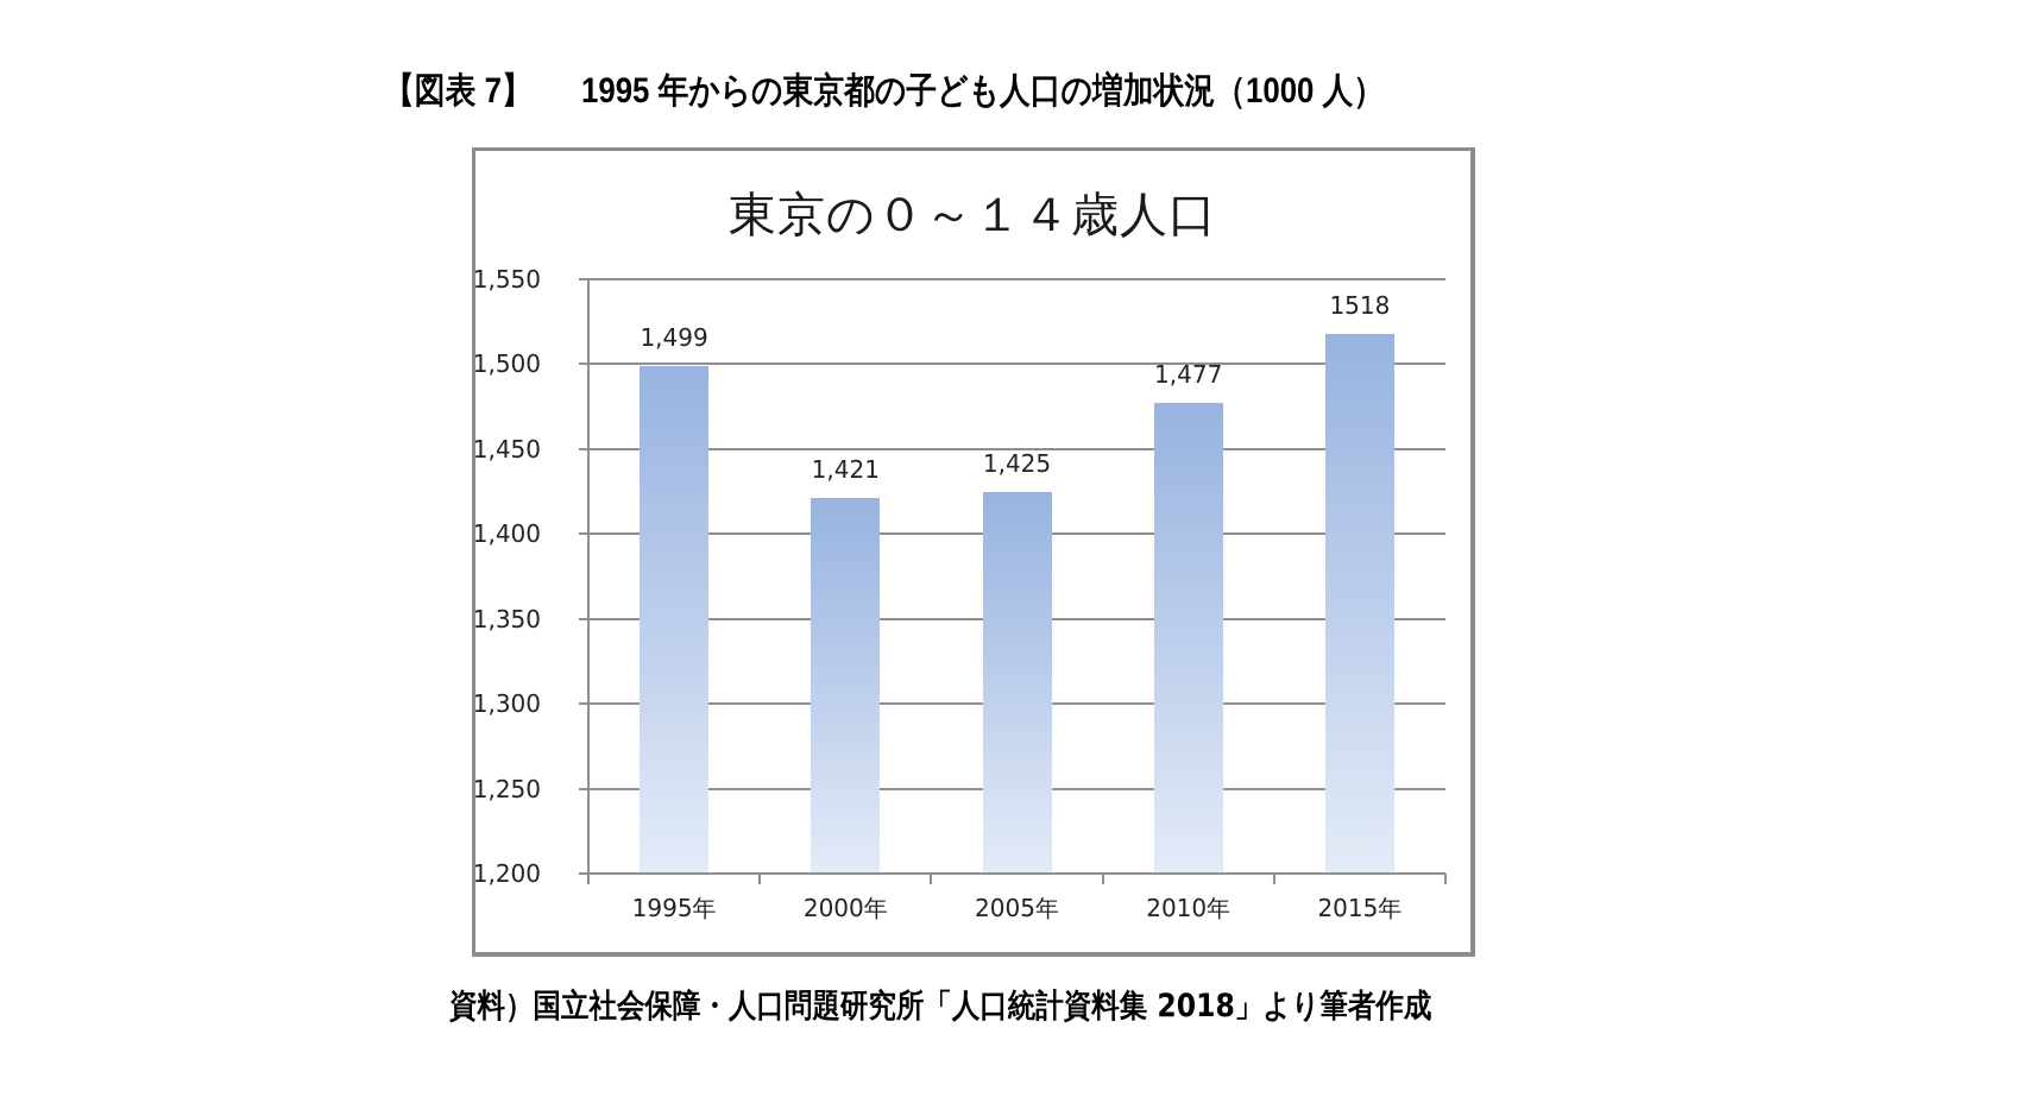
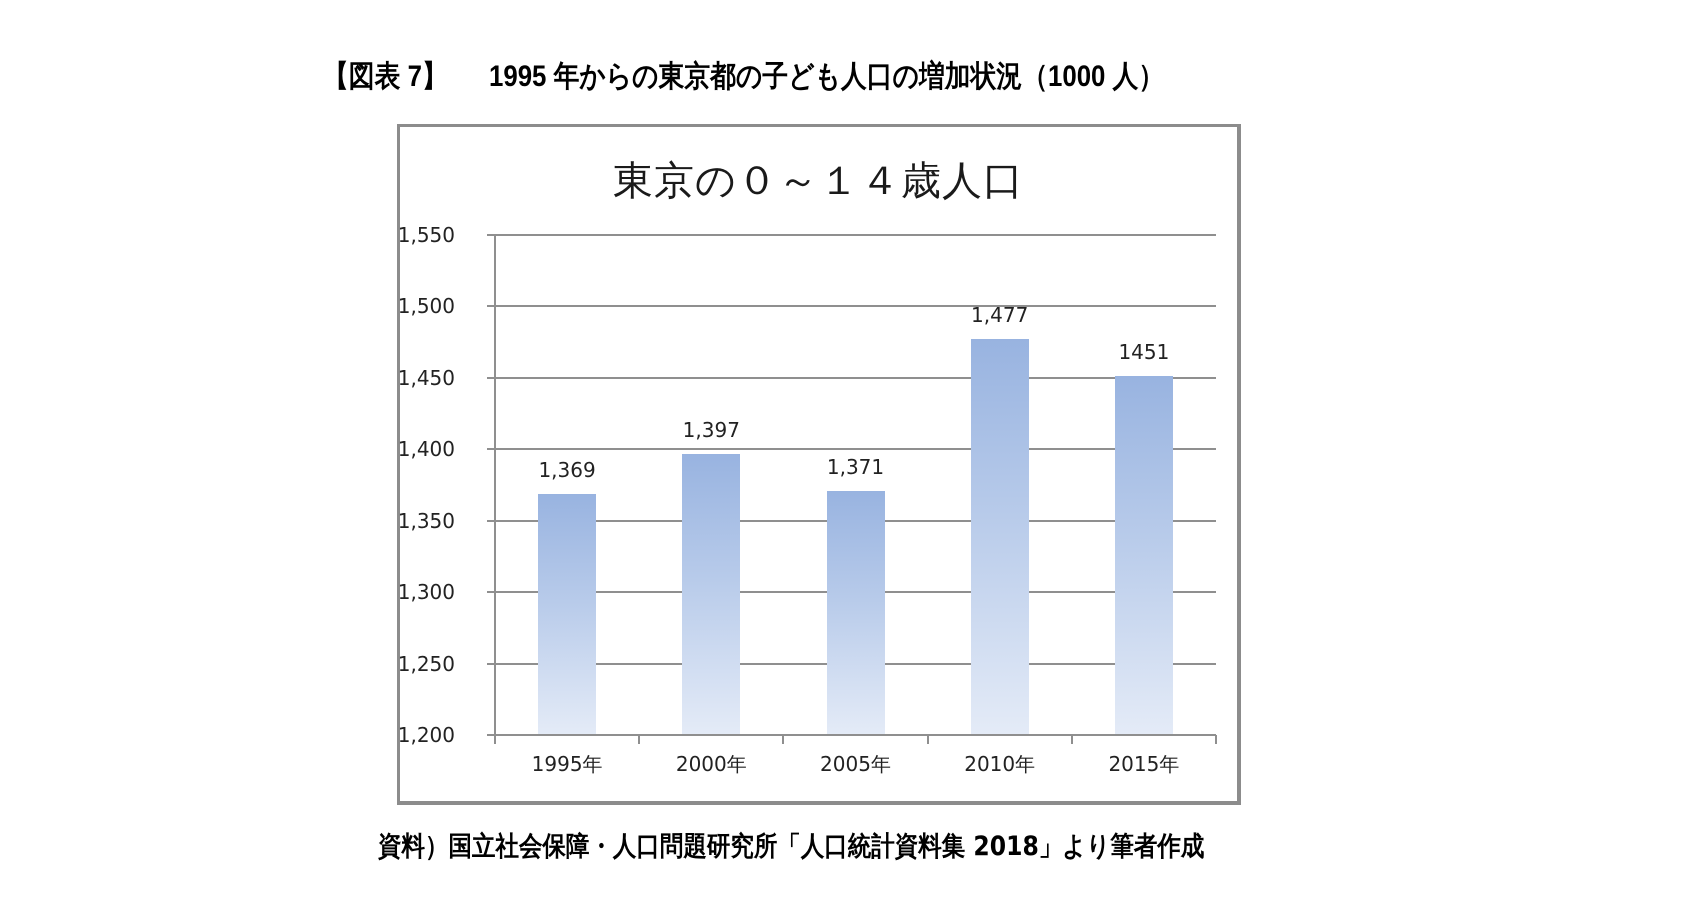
1995年: 1,499 -> 1,369
2000年: 1,421 -> 1,397
2005年: 1,425 -> 1,371
2015年: 1518 -> 1451
